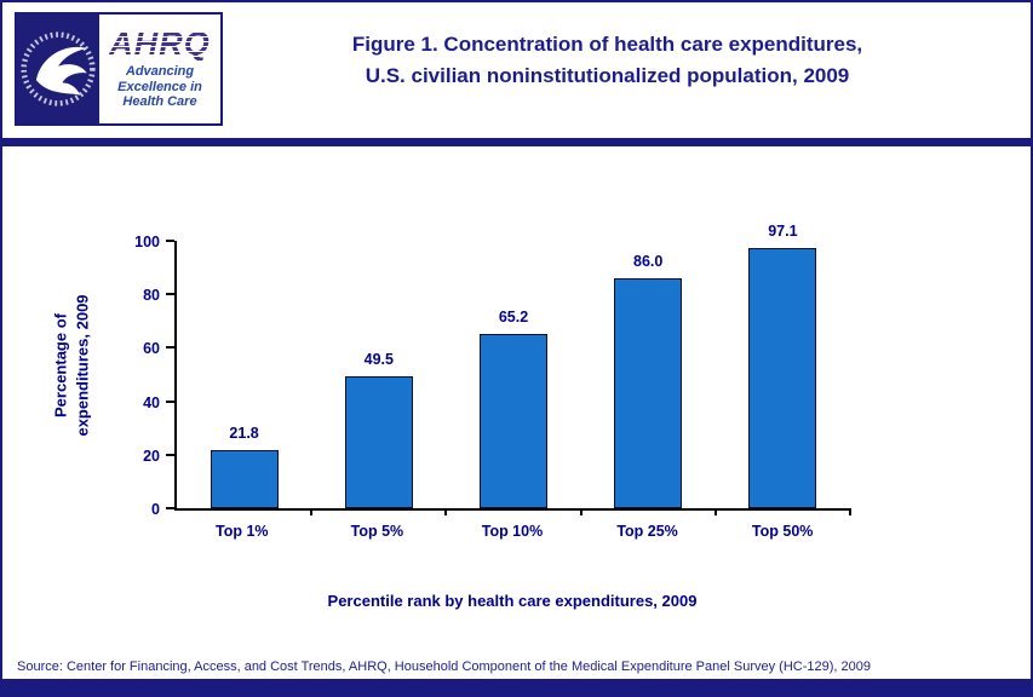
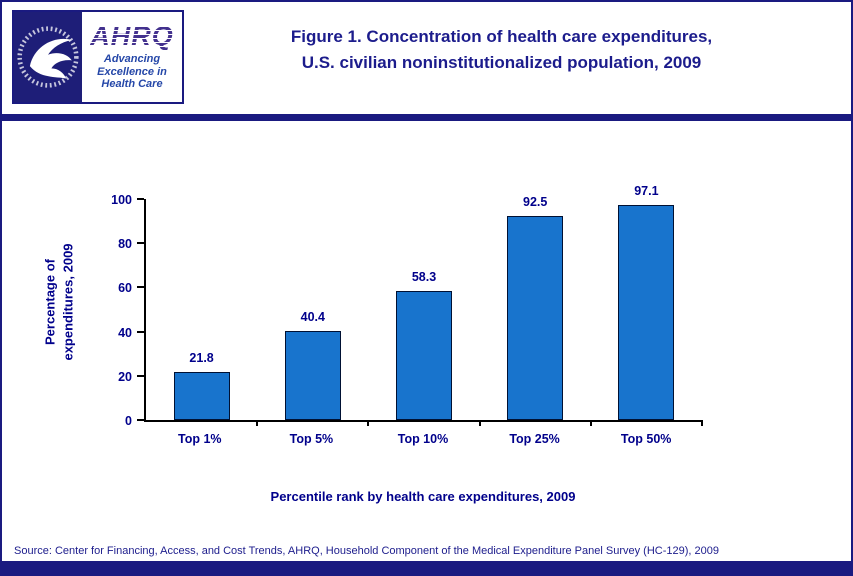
Top 5%: 49.5 -> 40.4
Top 10%: 65.2 -> 58.3
Top 25%: 86.0 -> 92.5
